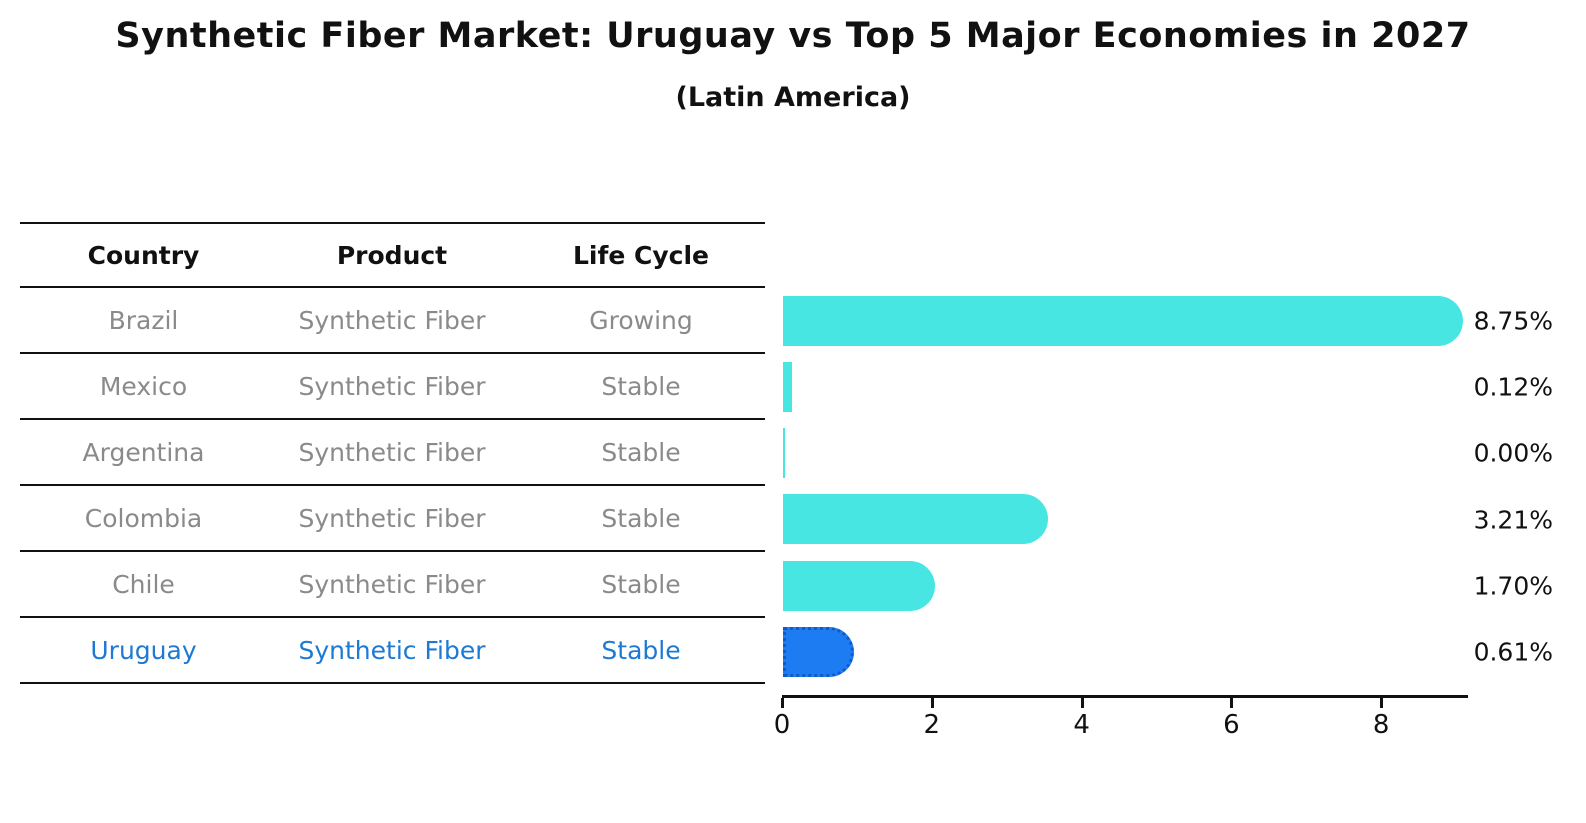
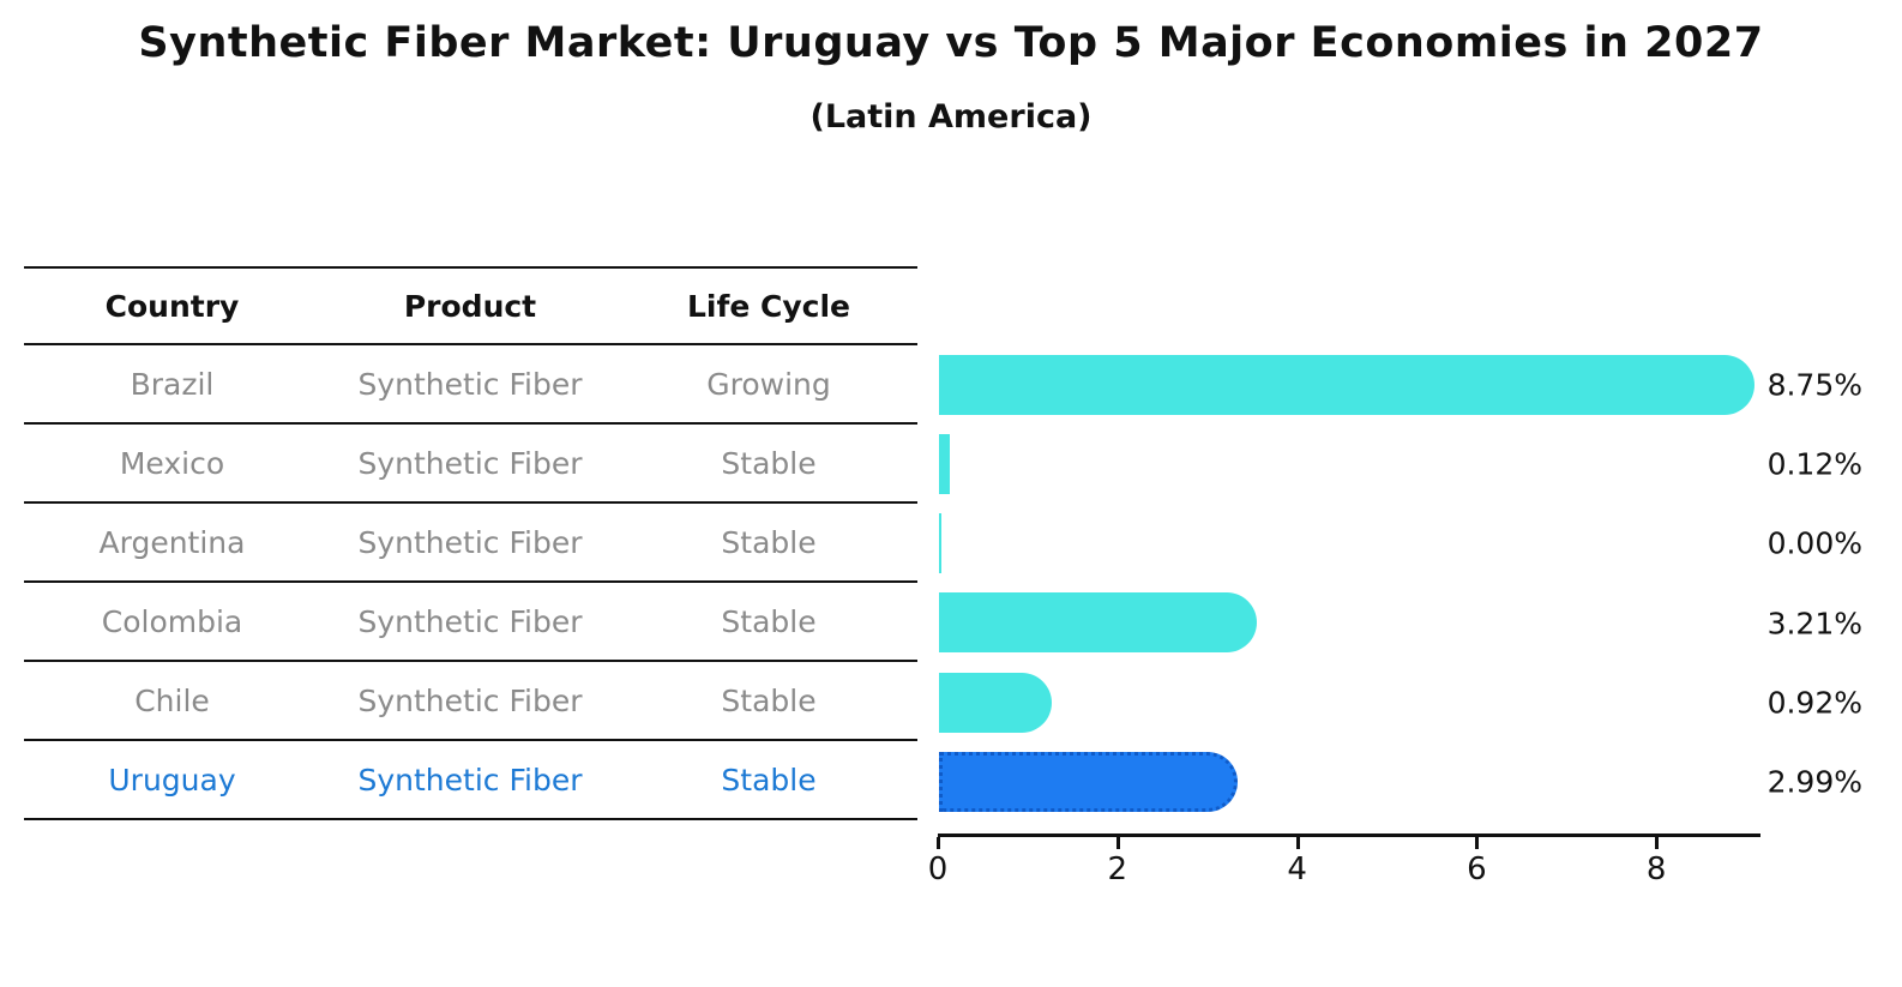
Chile: 1.70% -> 0.92%
Uruguay: 0.61% -> 2.99%
